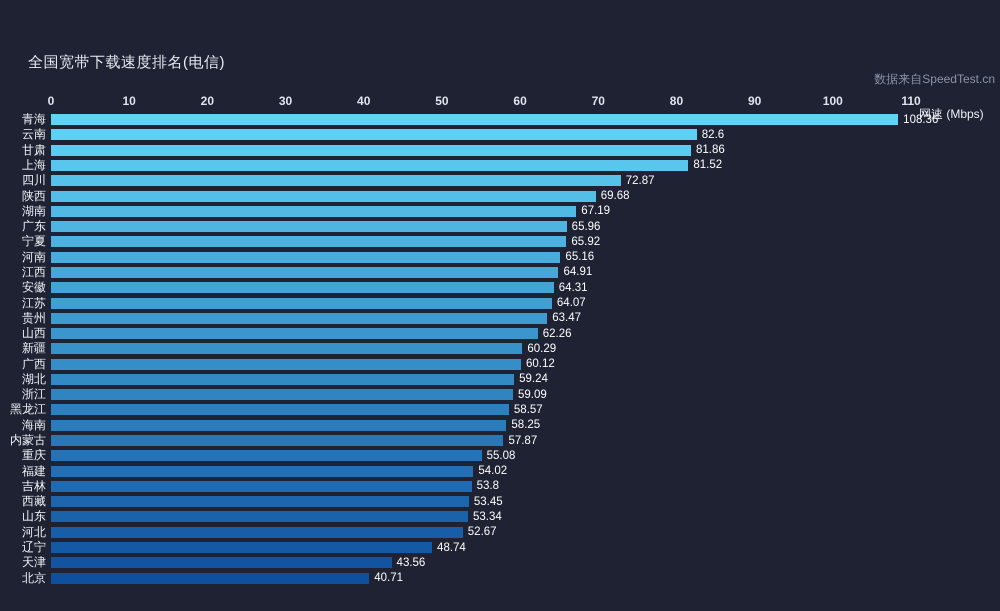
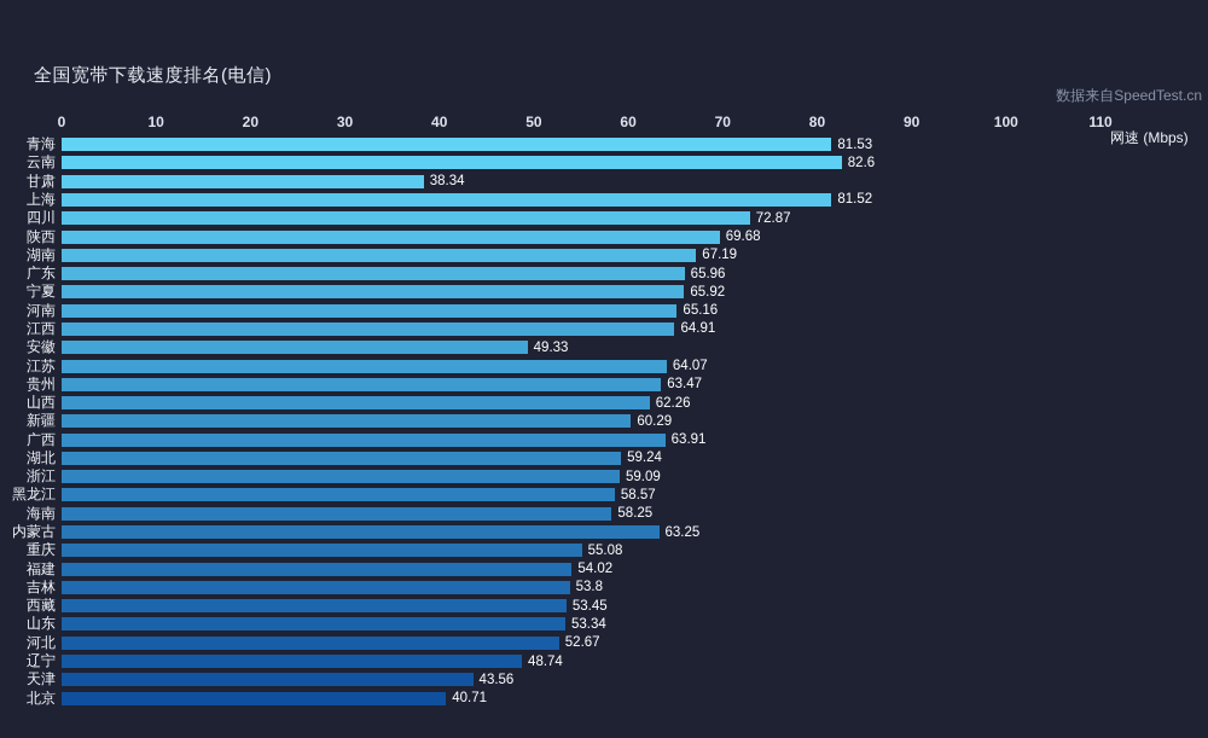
青海: 108.36 -> 81.53
甘肃: 81.86 -> 38.34
安徽: 64.31 -> 49.33
广西: 60.12 -> 63.91
内蒙古: 57.87 -> 63.25
